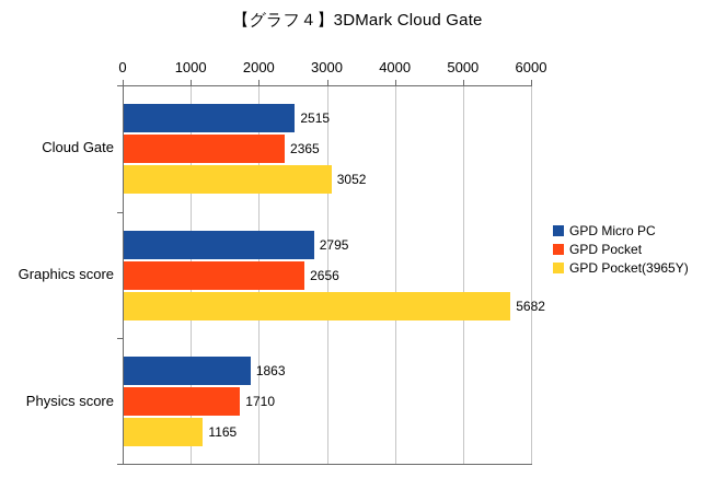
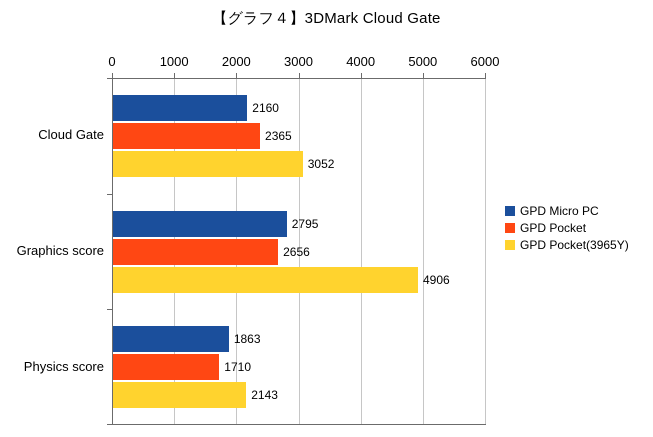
GPD Micro PC/Cloud Gate: 2515 -> 2160
GPD Pocket(3965Y)/Graphics score: 5682 -> 4906
GPD Pocket(3965Y)/Physics score: 1165 -> 2143
